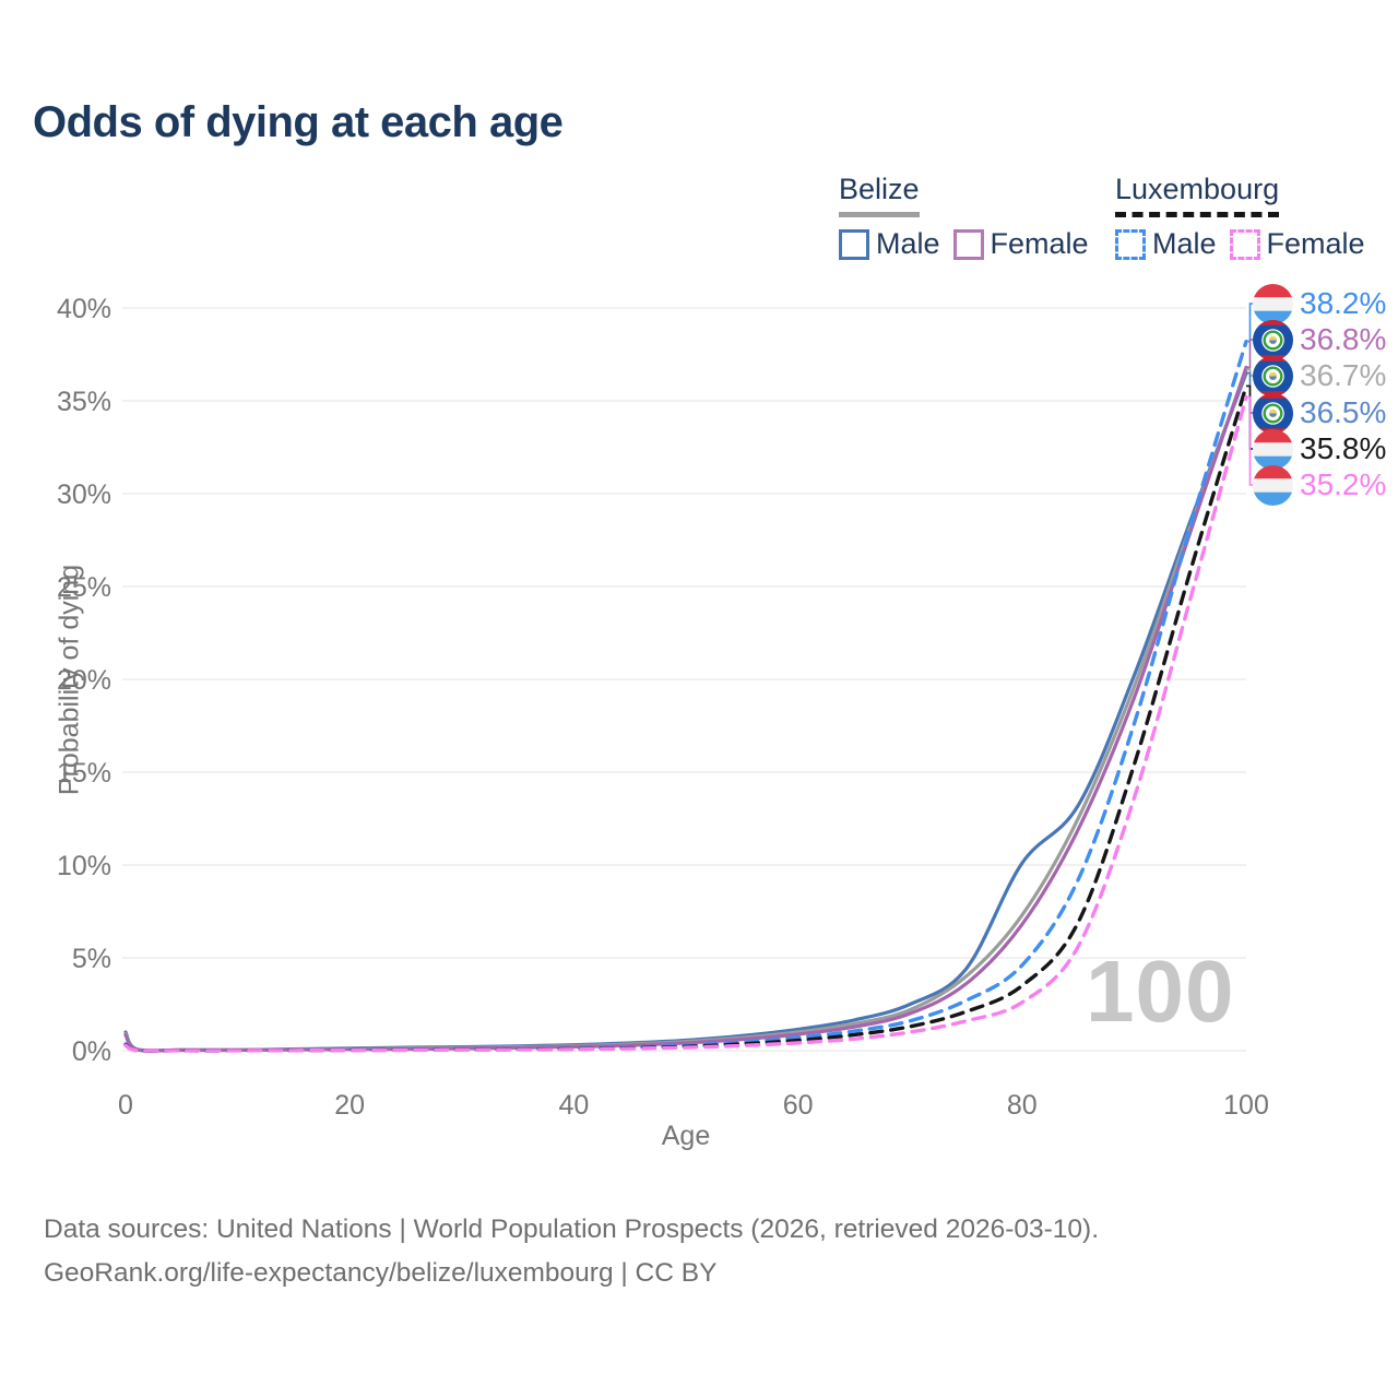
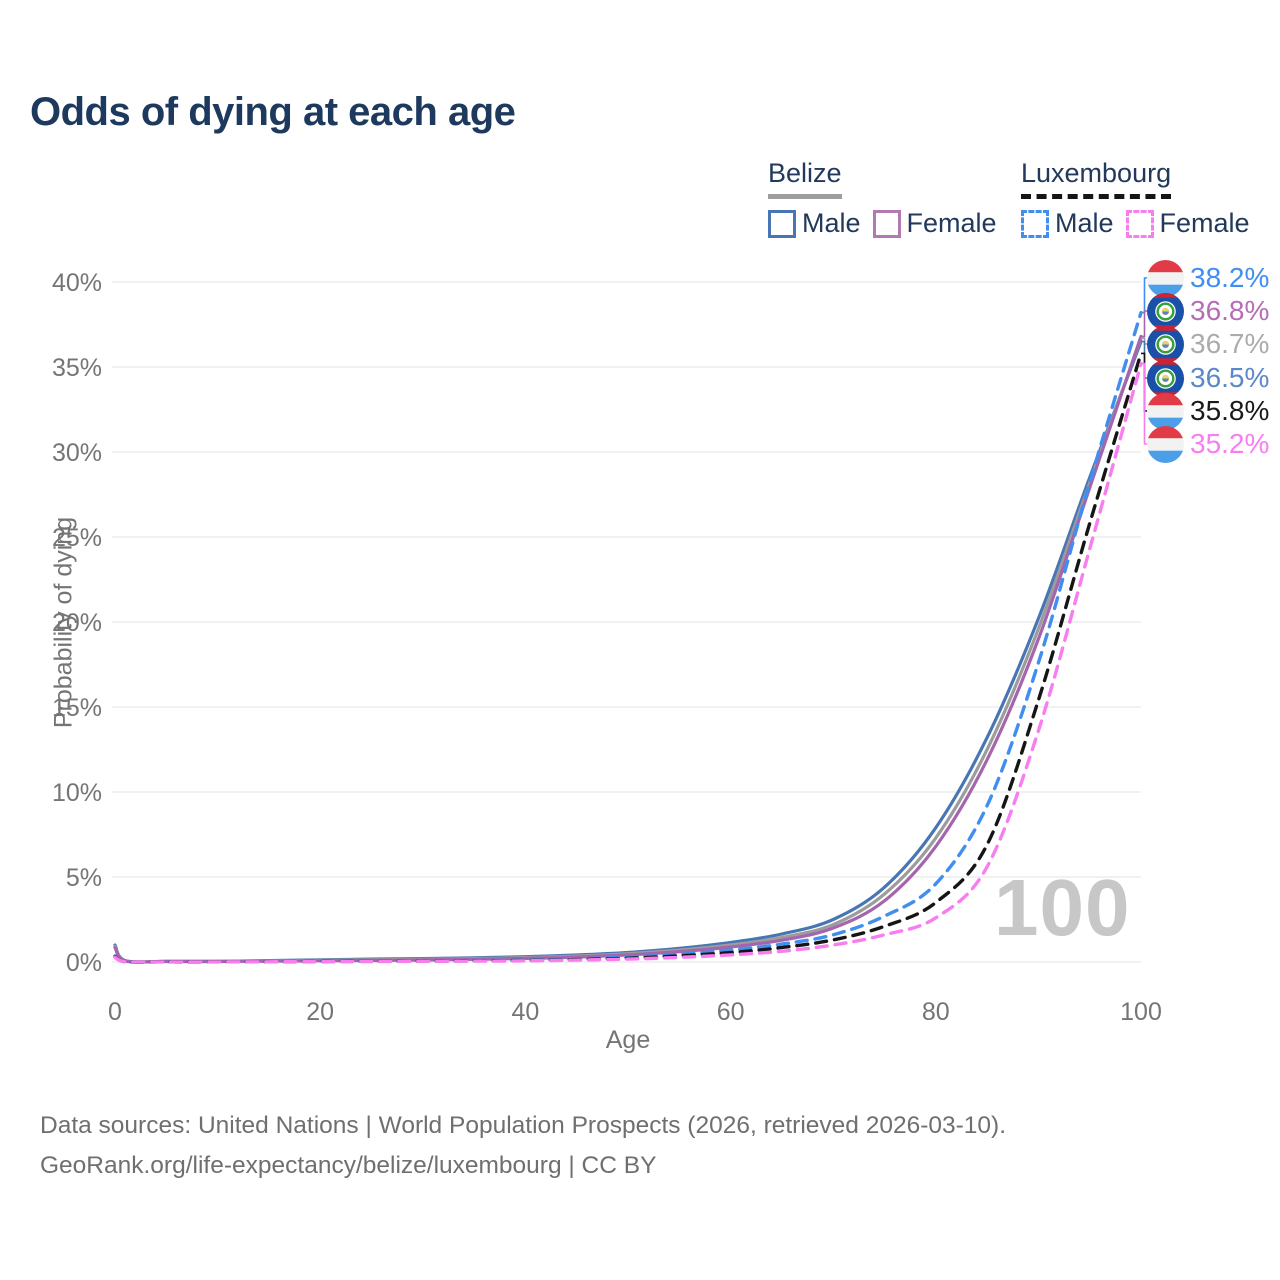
Belize Male/80: 10.1% -> 7.9%
